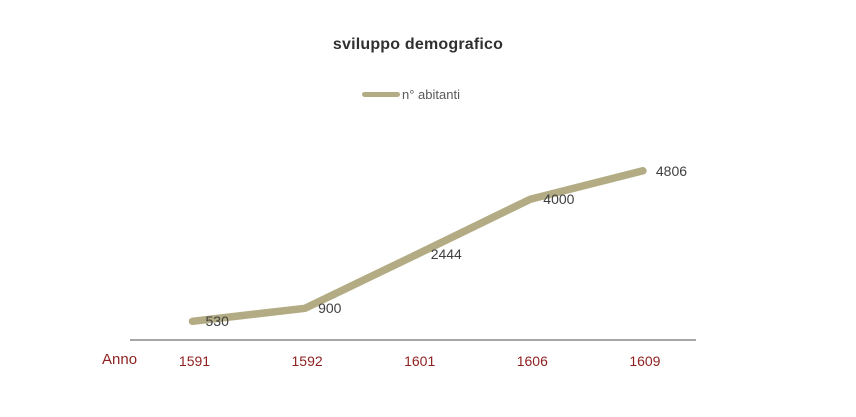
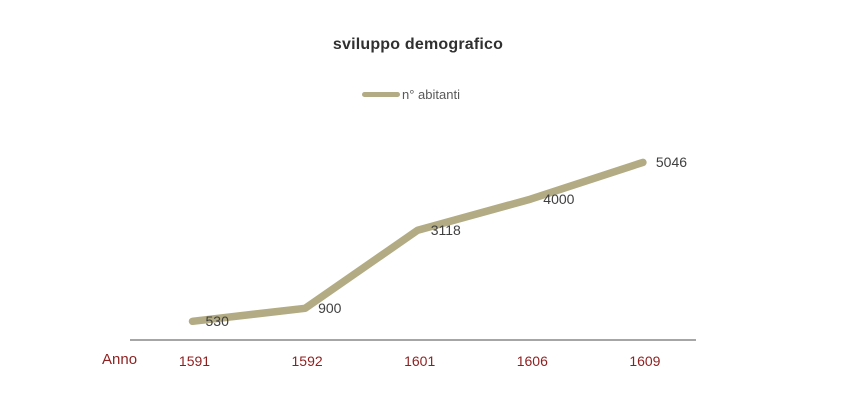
1601: 2444 -> 3118
1609: 4806 -> 5046
